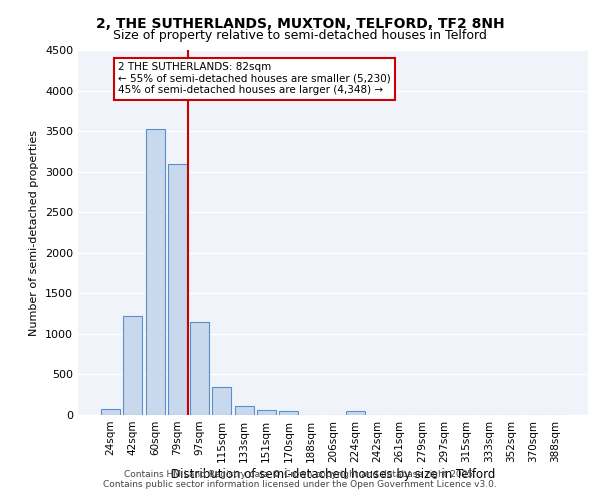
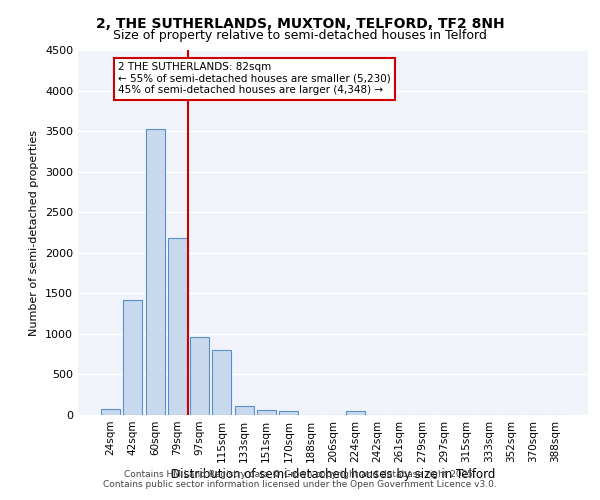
42sqm: 1220 -> 1420
79sqm: 3100 -> 2180
97sqm: 1150 -> 960
115sqm: 340 -> 800
